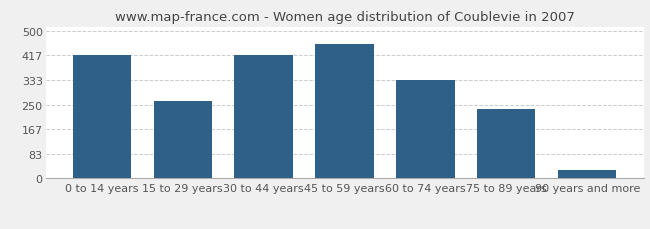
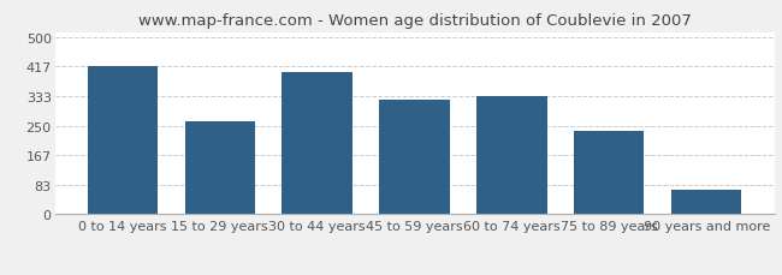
30 to 44 years: 417 -> 400
45 to 59 years: 455 -> 325
90 years and more: 30 -> 70
